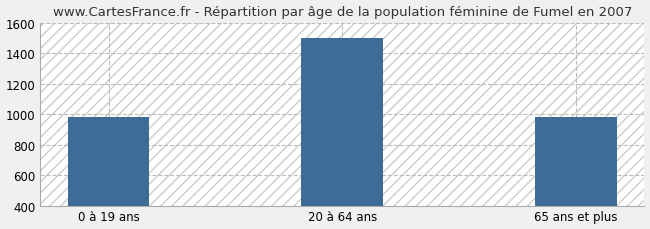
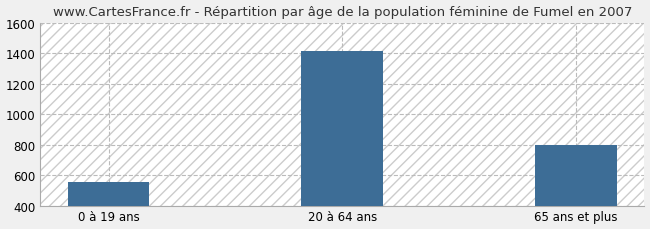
0 à 19 ans: 980 -> 550
20 à 64 ans: 1500 -> 1420
65 ans et plus: 980 -> 800
